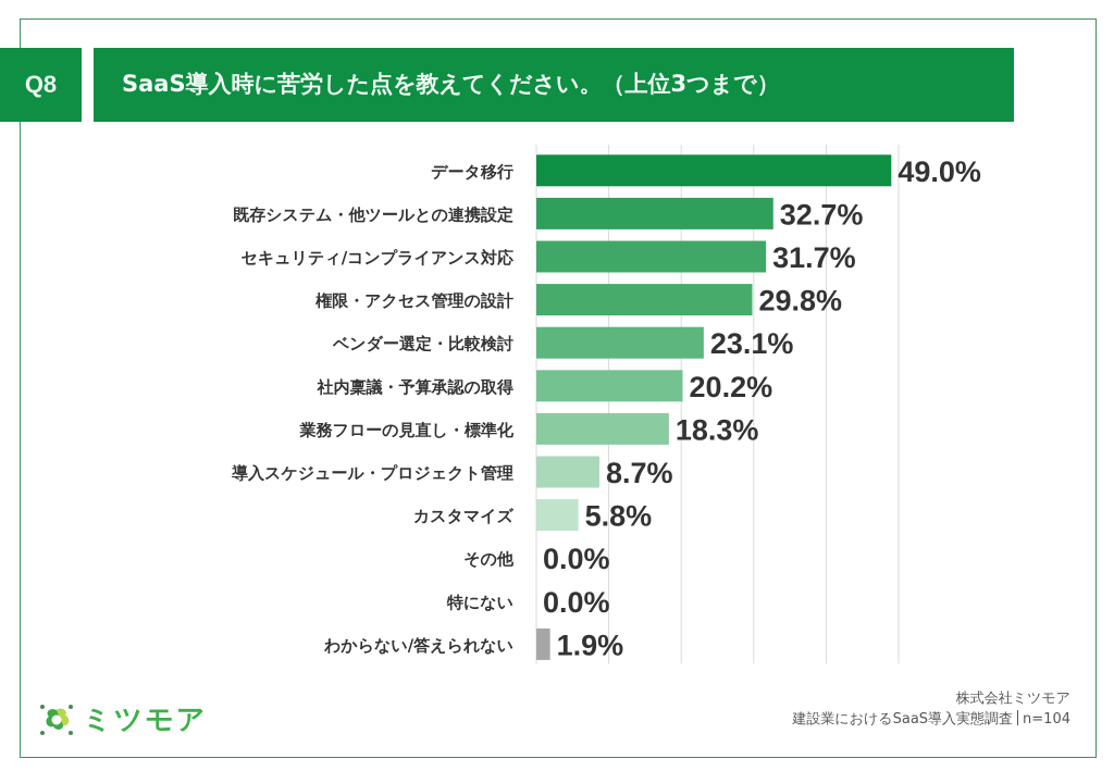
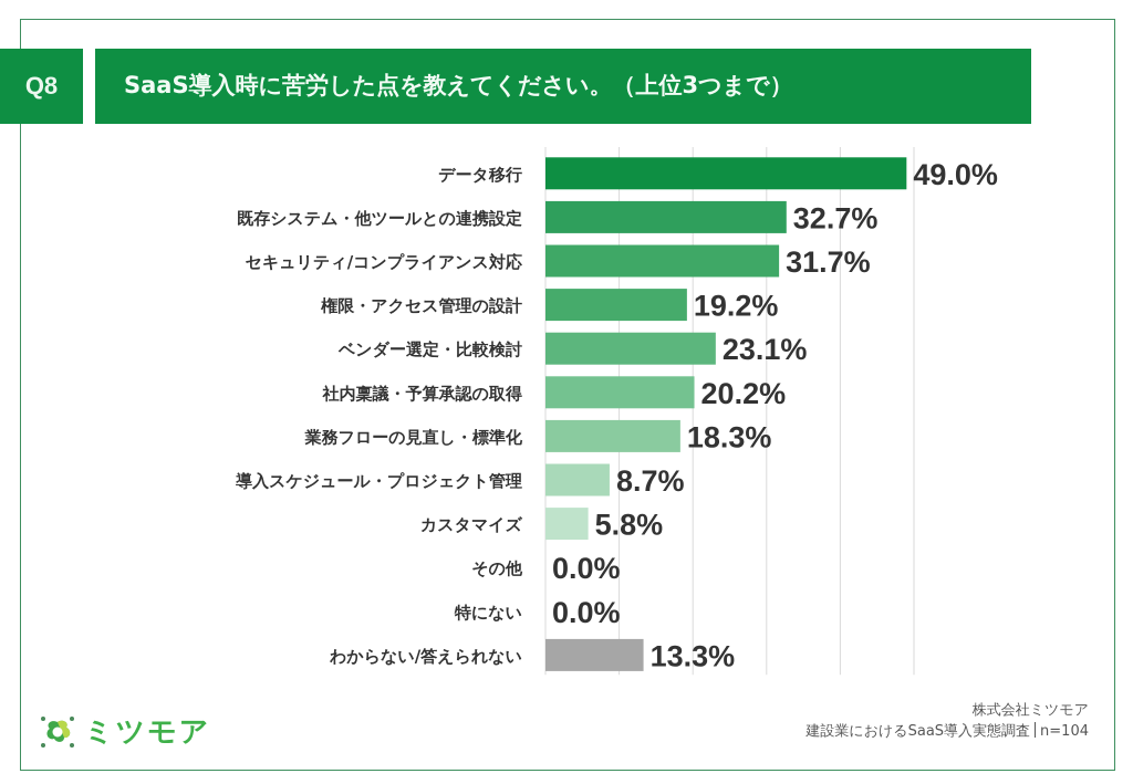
権限・アクセス管理の設計: 29.8% -> 19.2%
わからない/答えられない: 1.9% -> 13.3%
